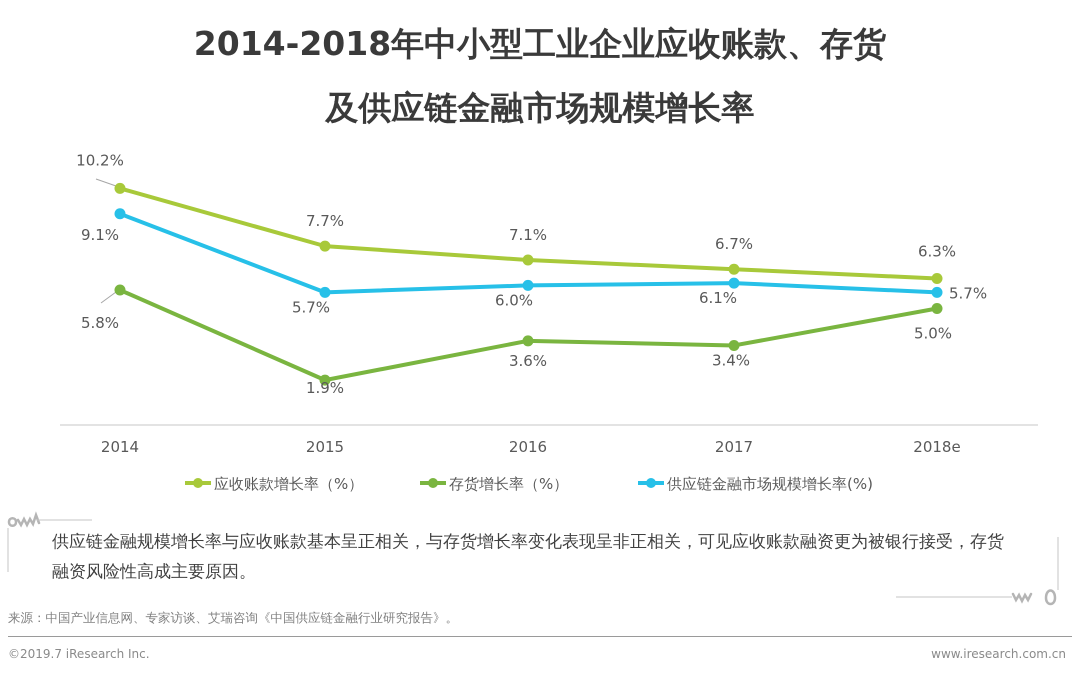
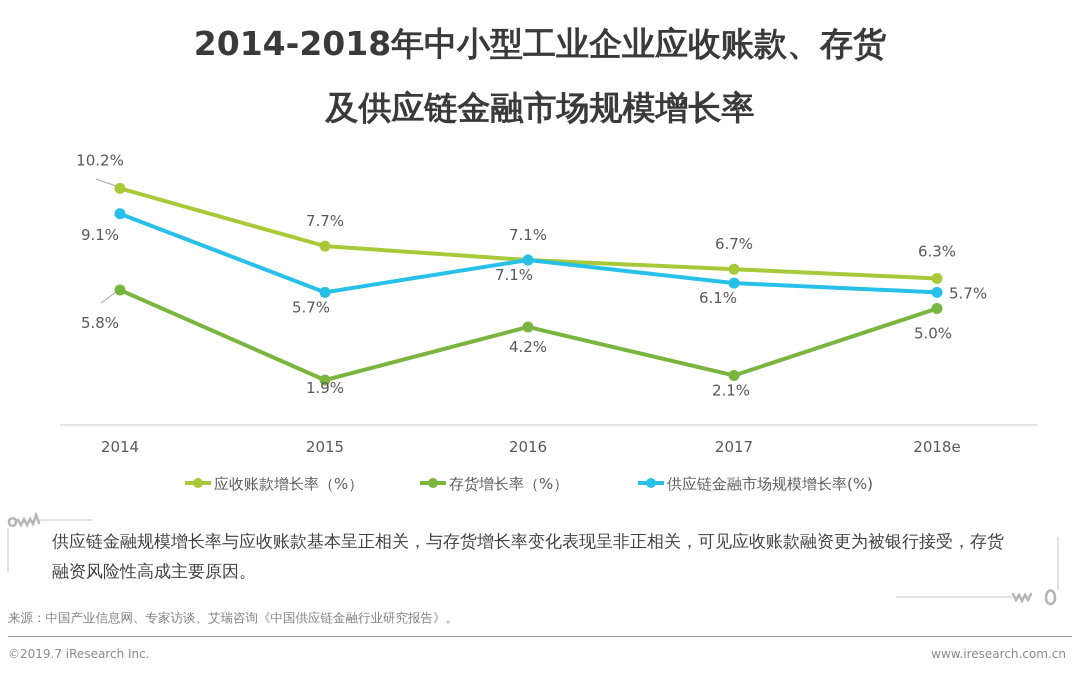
存货增长率（%）/2016: 3.6% -> 4.2%
供应链金融市场规模增长率(%)/2016: 6.0% -> 7.1%
存货增长率（%）/2017: 3.4% -> 2.1%
